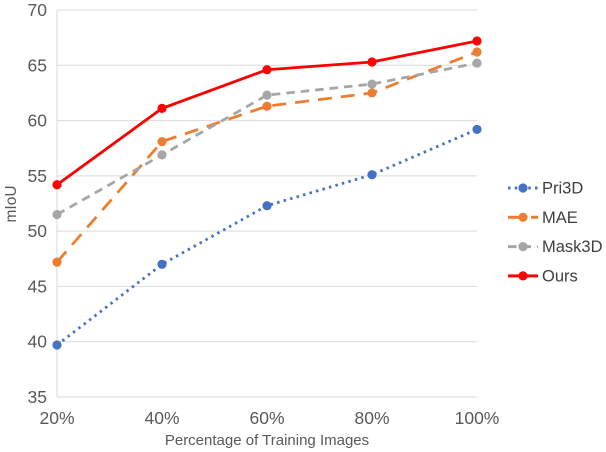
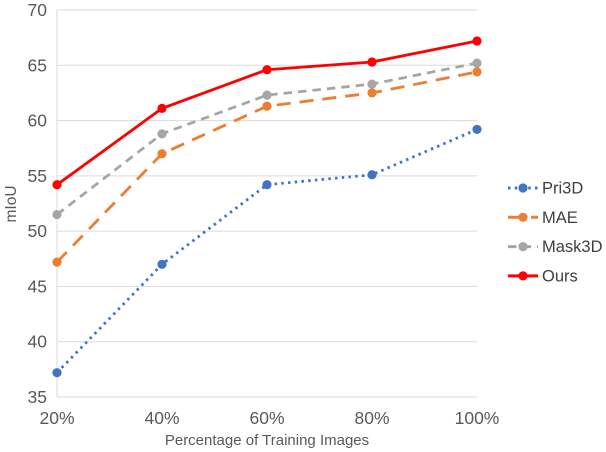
Pri3D/20%: 39.7 -> 37.2
MAE/40%: 58.1 -> 57.0
Mask3D/40%: 56.9 -> 58.8
Pri3D/60%: 52.3 -> 54.2
MAE/100%: 66.2 -> 64.4
